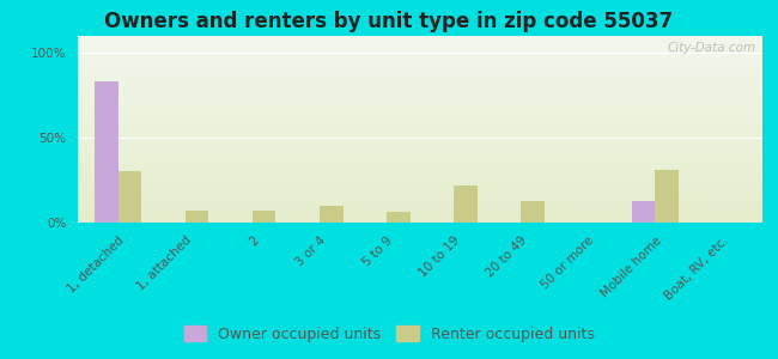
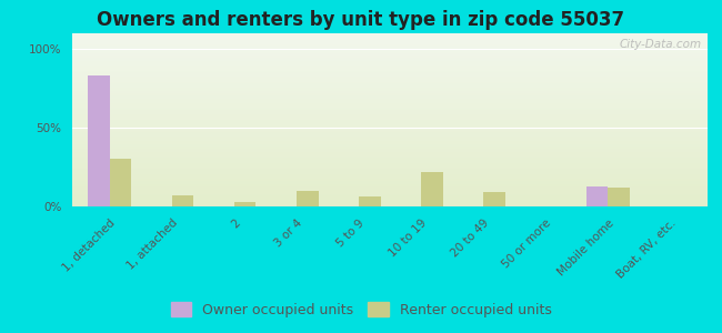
Renter occupied units/2: 7% -> 3%
Renter occupied units/20 to 49: 13% -> 9%
Renter occupied units/Mobile home: 31% -> 12%
